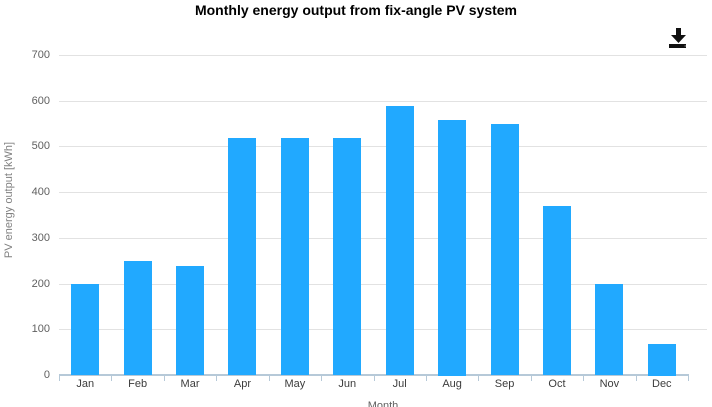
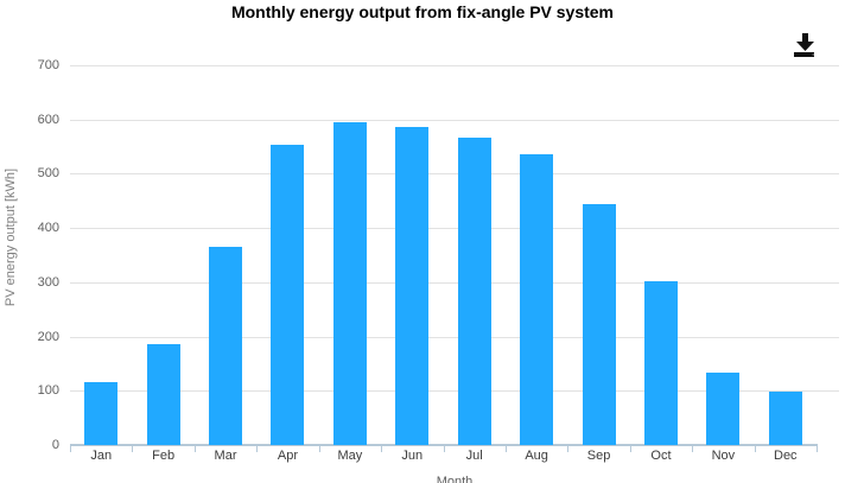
Jan: 200 -> 120
Feb: 250 -> 190
Mar: 240 -> 370
Apr: 520 -> 560
May: 520 -> 600
Jun: 520 -> 590
Jul: 590 -> 570
Aug: 560 -> 540
Sep: 550 -> 450
Oct: 370 -> 300
Nov: 200 -> 140
Dec: 70 -> 100
